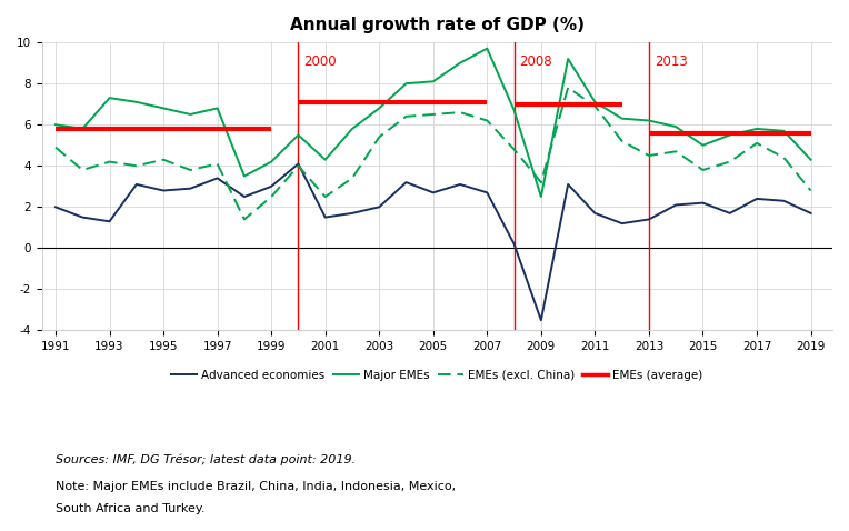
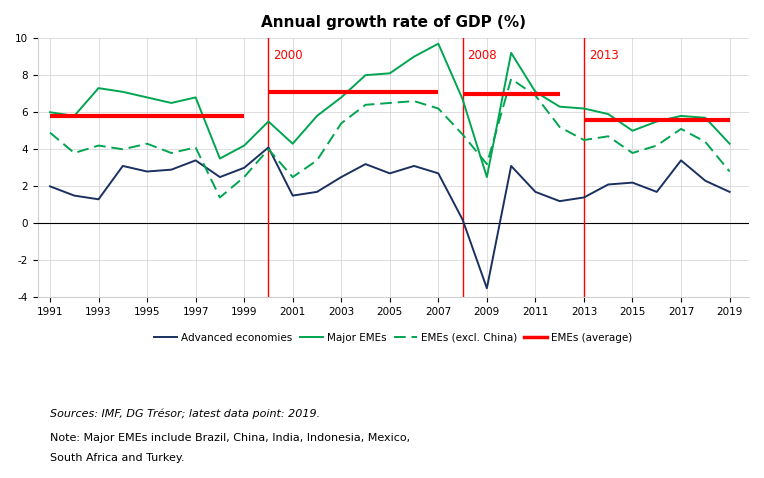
Advanced economies/2003: 2.0 -> 2.5
Advanced economies/2017: 2.4 -> 3.4
